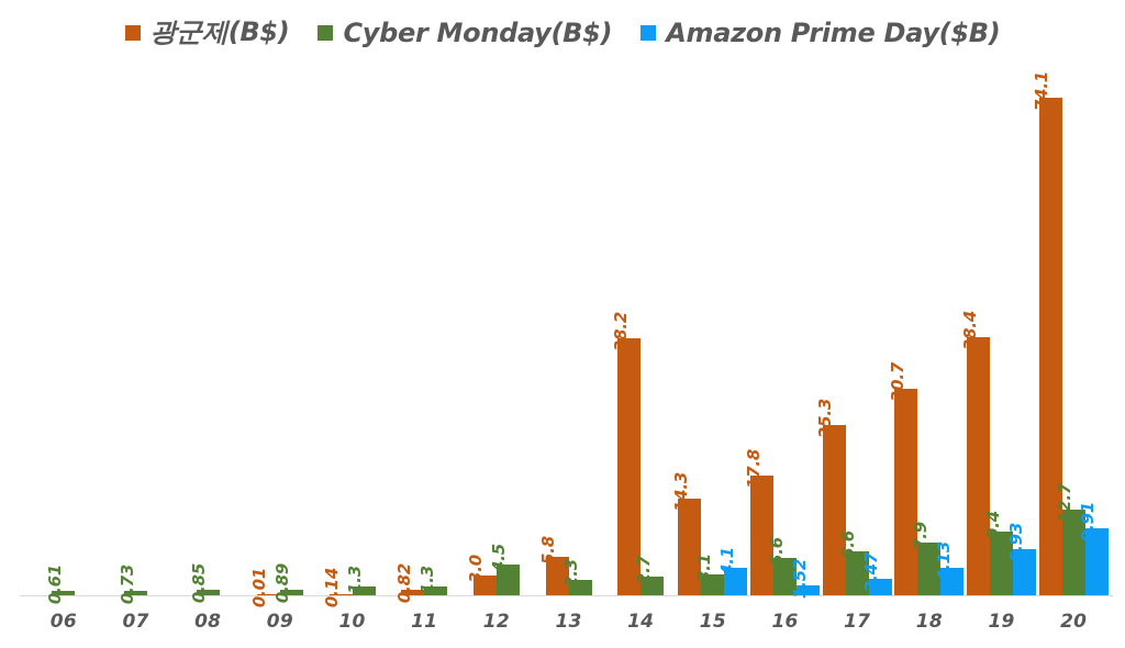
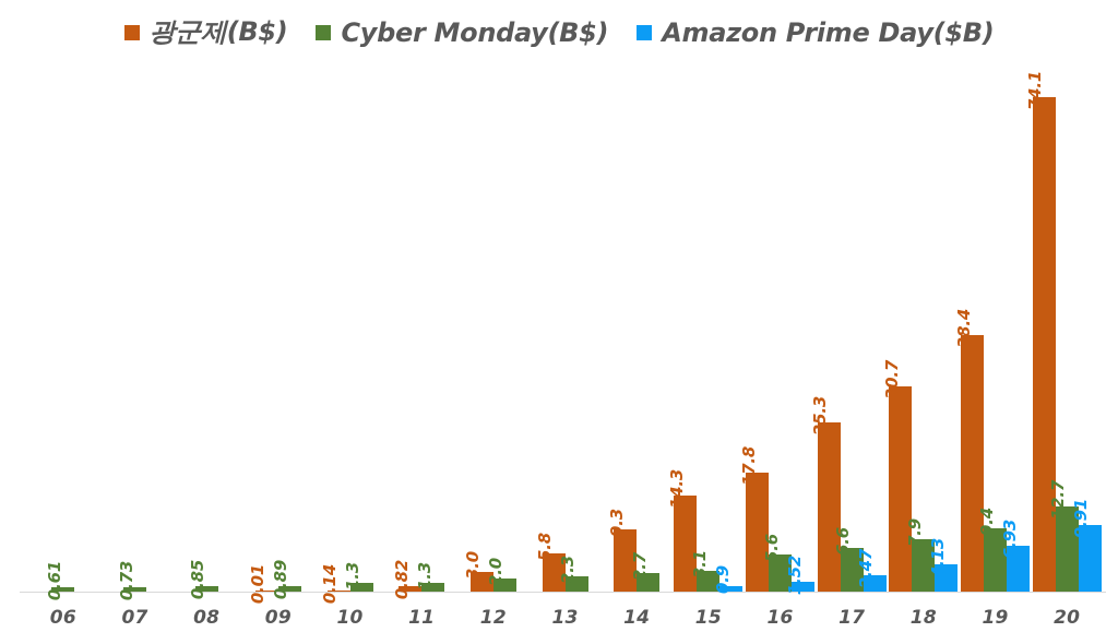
Cyber Monday(B$)/12: 4.5 -> 2.0
광군제(B$)/14: 38.2 -> 9.3
Amazon Prime Day($B)/15: 4.1 -> 0.9
